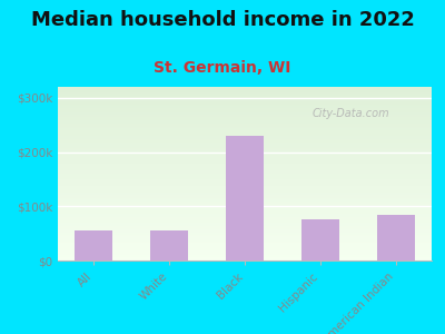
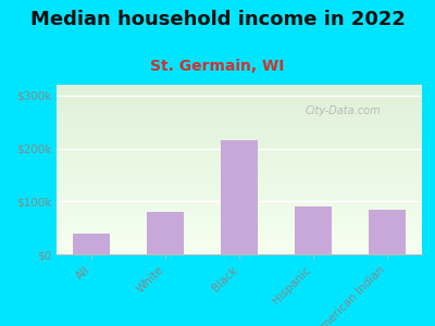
All: $55k -> $40k
White: $55k -> $80k
Black: $230k -> $215k
Hispanic: $75k -> $90k
